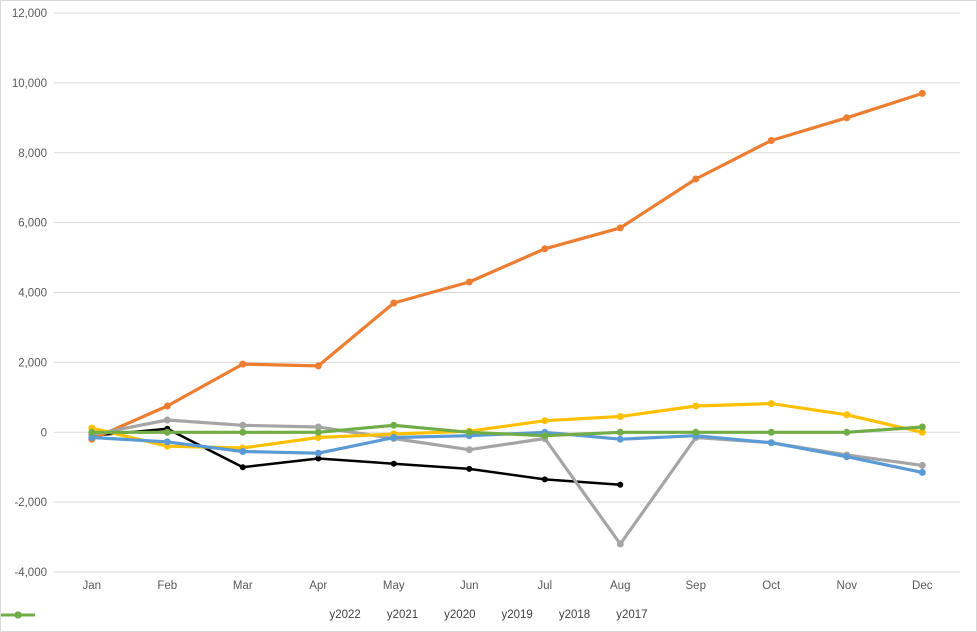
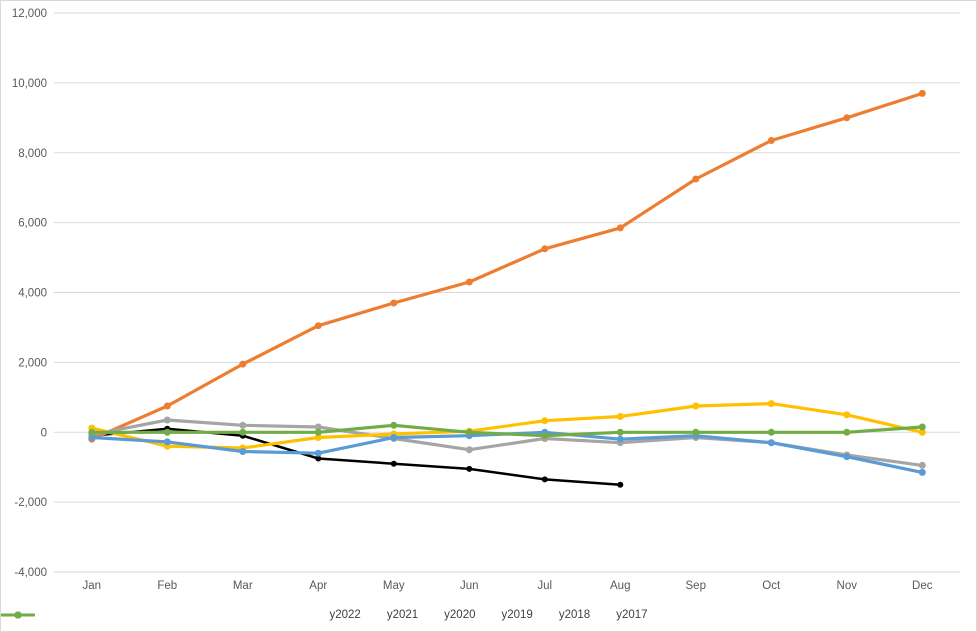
y2022/Mar: -1000 -> -100
y2021/Apr: 1900 -> 3000
y2020/Aug: -3200 -> -300
